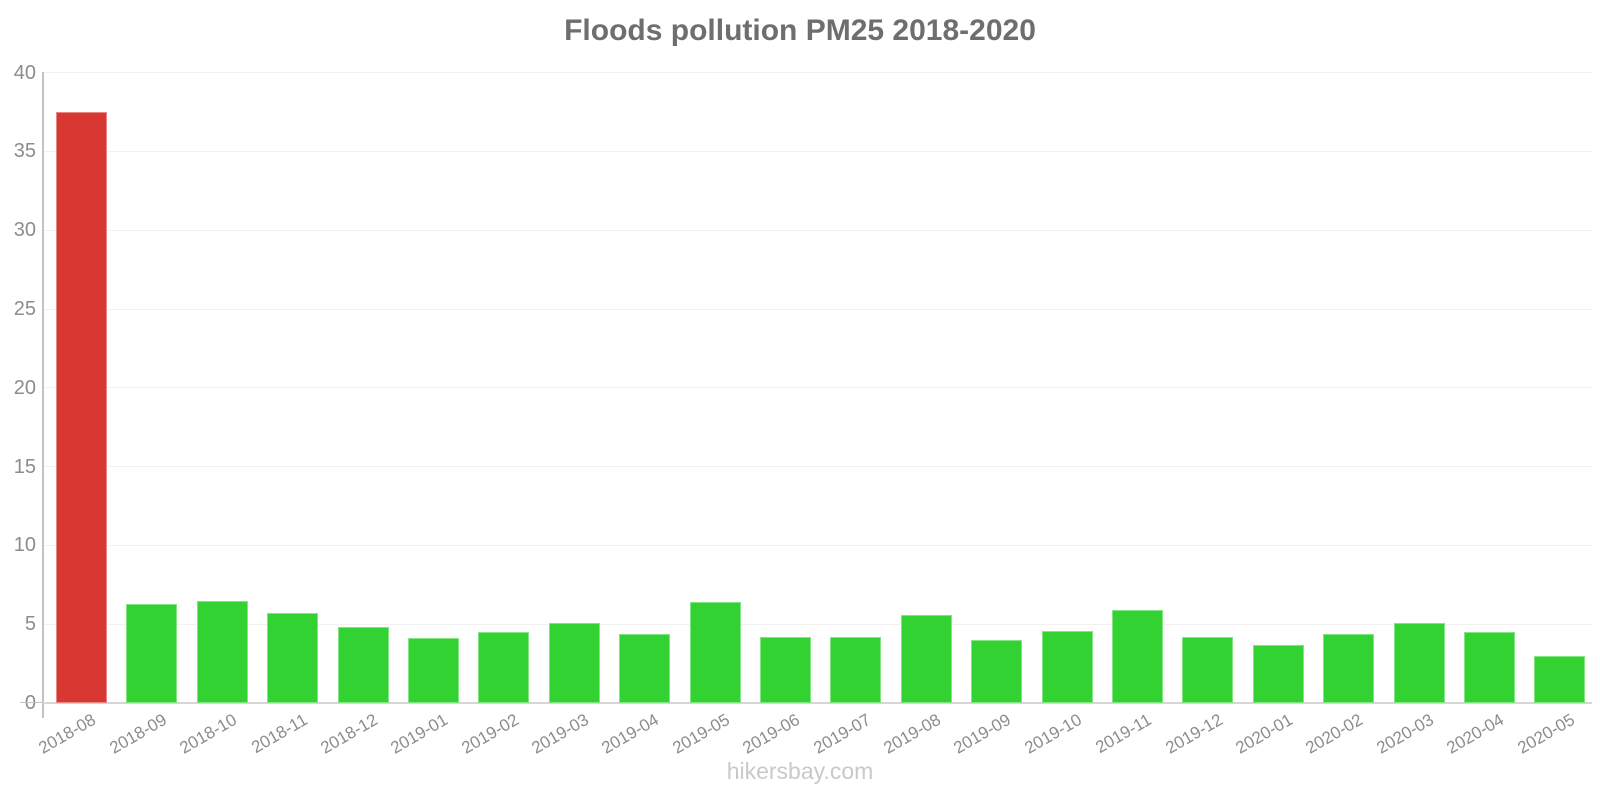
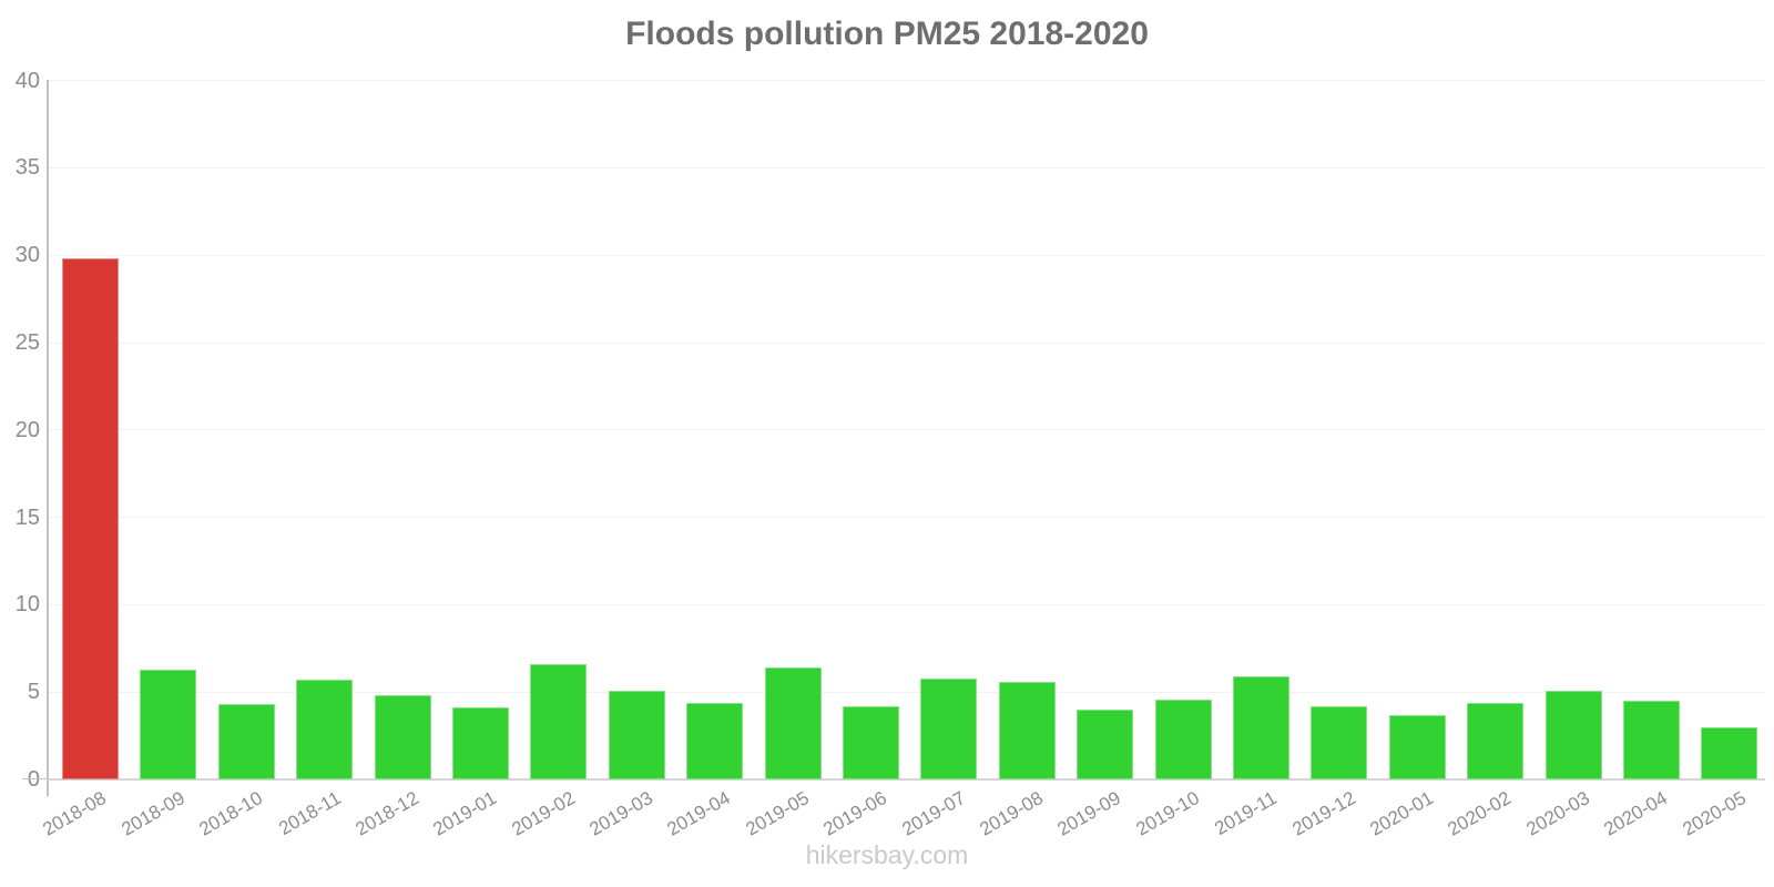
2018-08: 37.5 -> 29.8
2018-10: 6.5 -> 4.3
2019-02: 4.5 -> 6.6
2019-07: 4.2 -> 5.8
